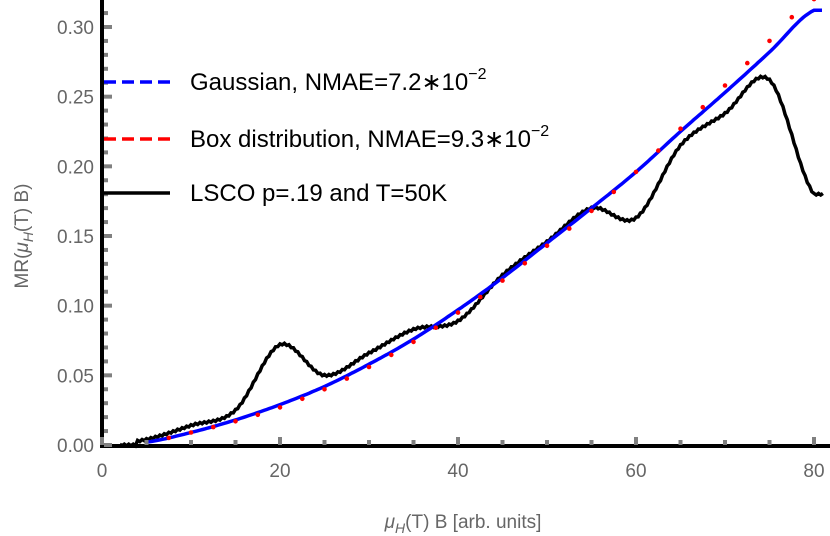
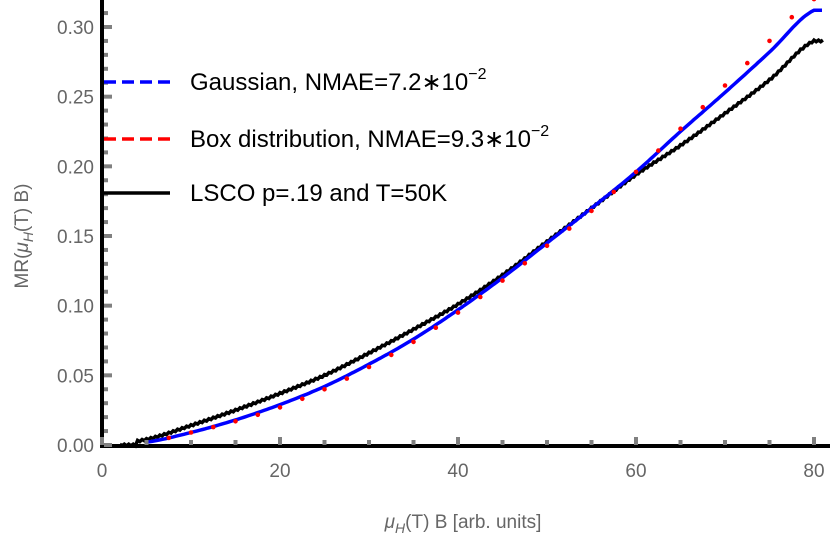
LSCO p=.19 and T=50K/20: 0.072 -> 0.037
LSCO p=.19 and T=50K/40: 0.089 -> 0.101
LSCO p=.19 and T=50K/60: 0.163 -> 0.194
LSCO p=.19 and T=50K/80: 0.180 -> 0.290
